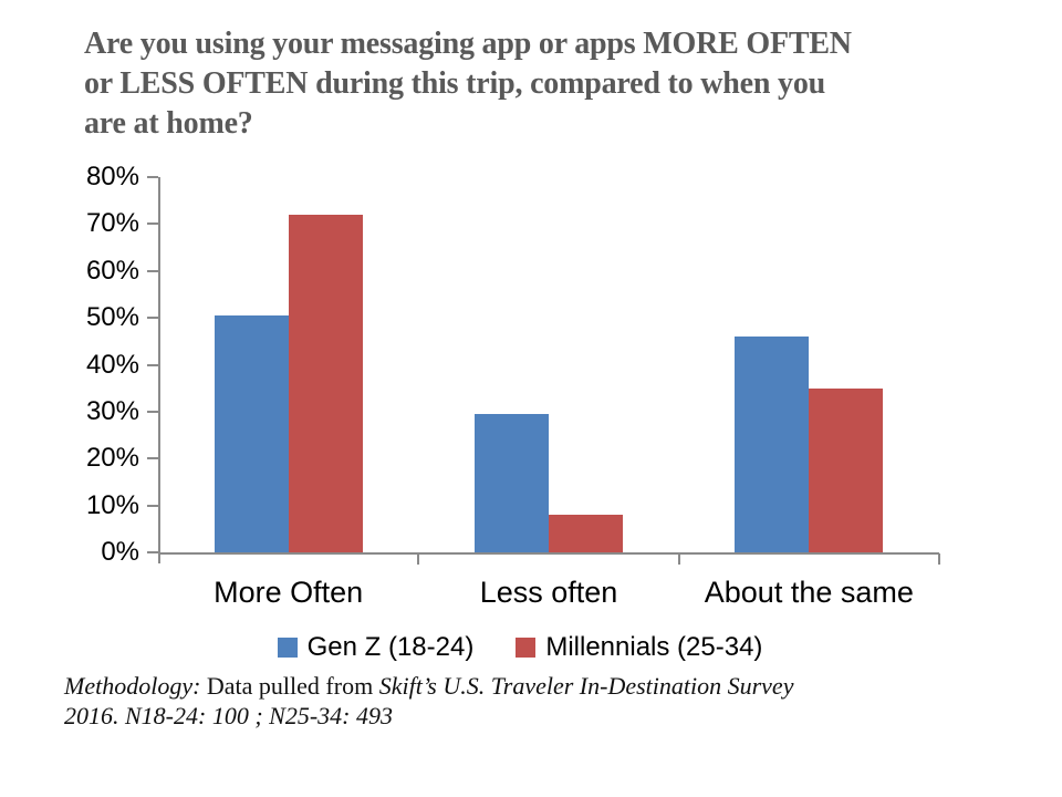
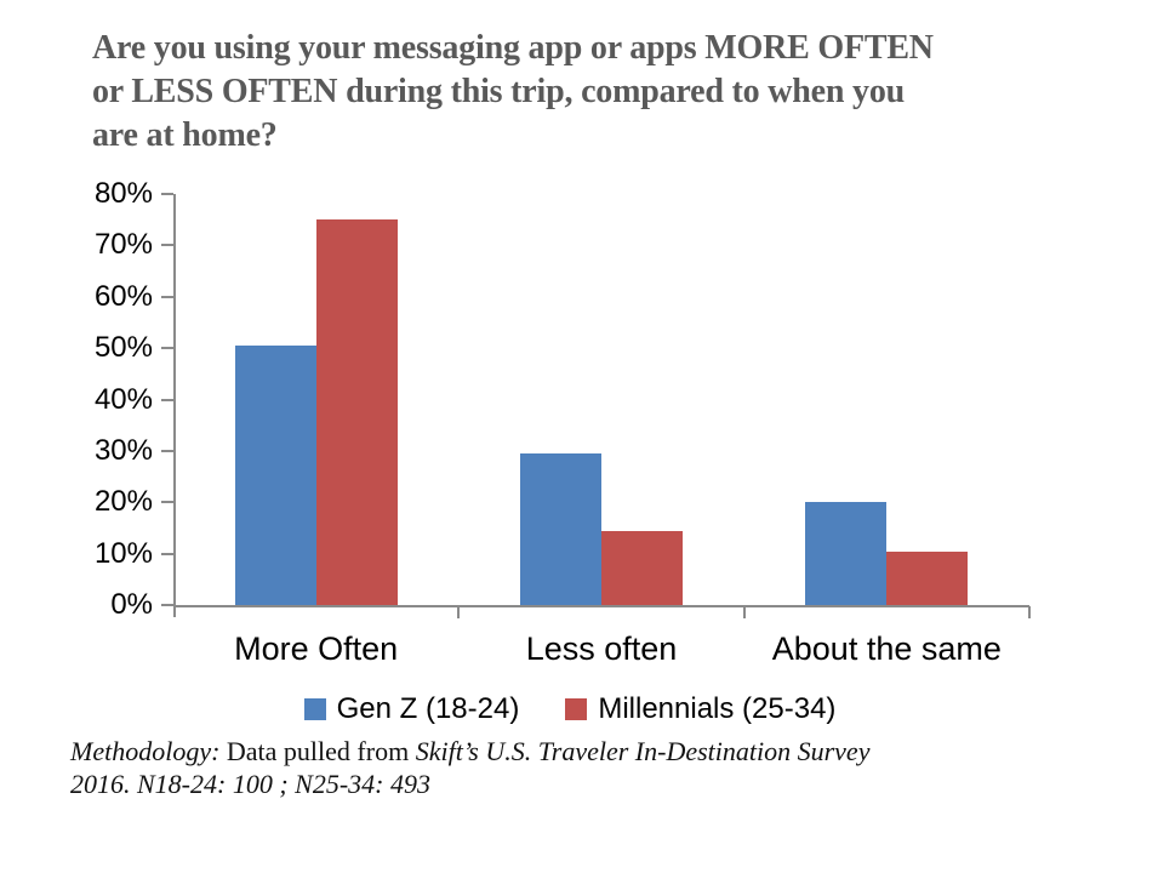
Millennials (25-34)/More Often: 72% -> 75%
Millennials (25-34)/Less often: 8% -> 14%
Gen Z (18-24)/About the same: 46% -> 20%
Millennials (25-34)/About the same: 35% -> 10%
